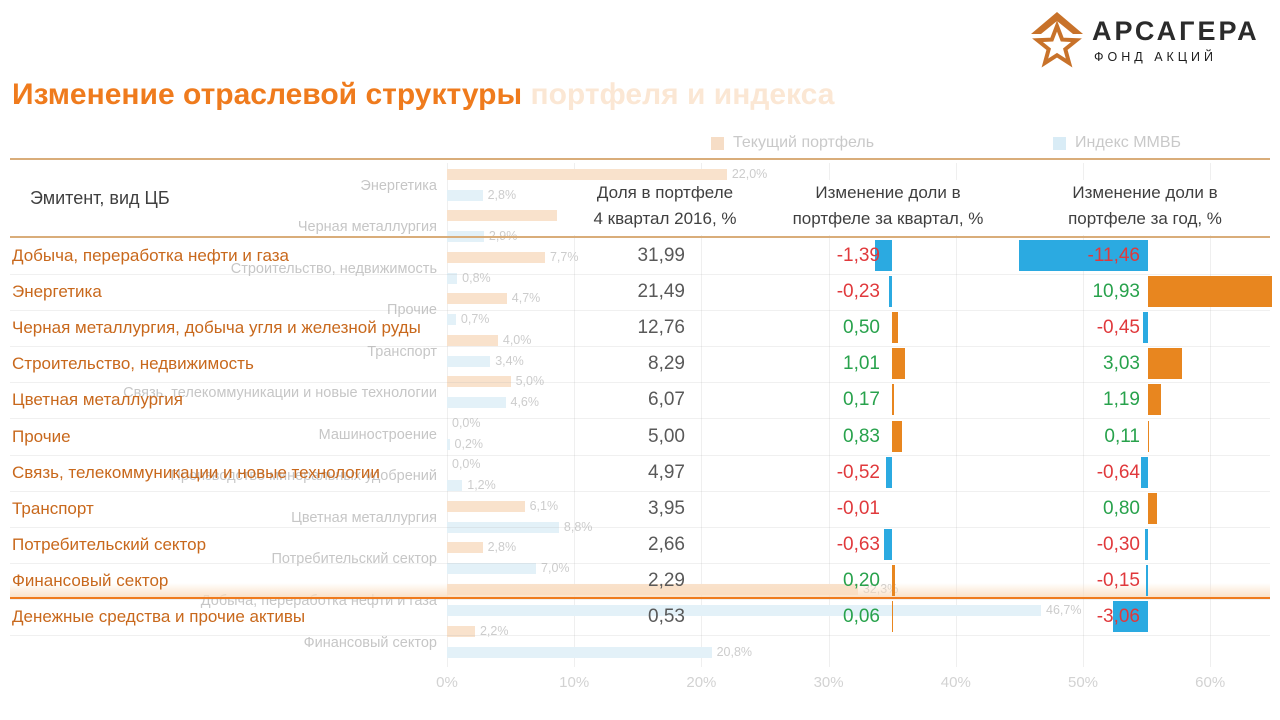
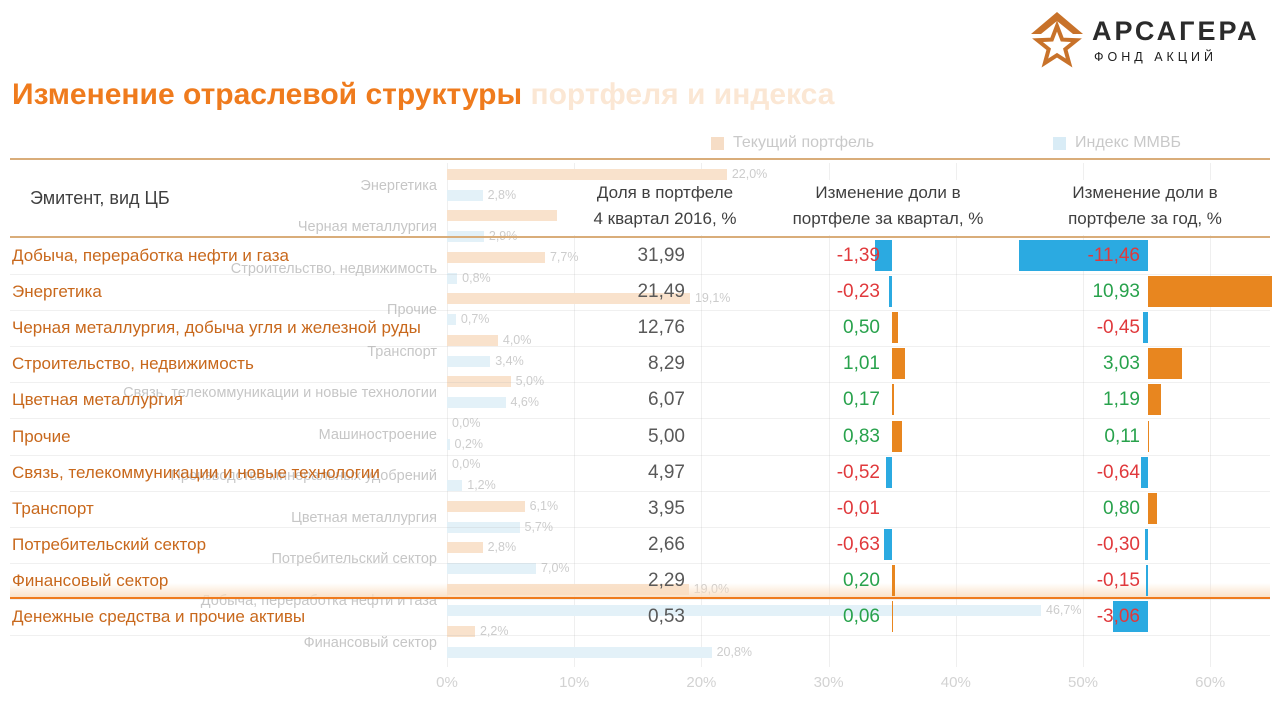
Текущий портфель/Прочие: 4,7% -> 19,1%
Индекс ММВБ/Цветная металлургия: 8,8% -> 5,7%
Текущий портфель/Добыча, переработка нефти и газа: 32,3% -> 19,0%
